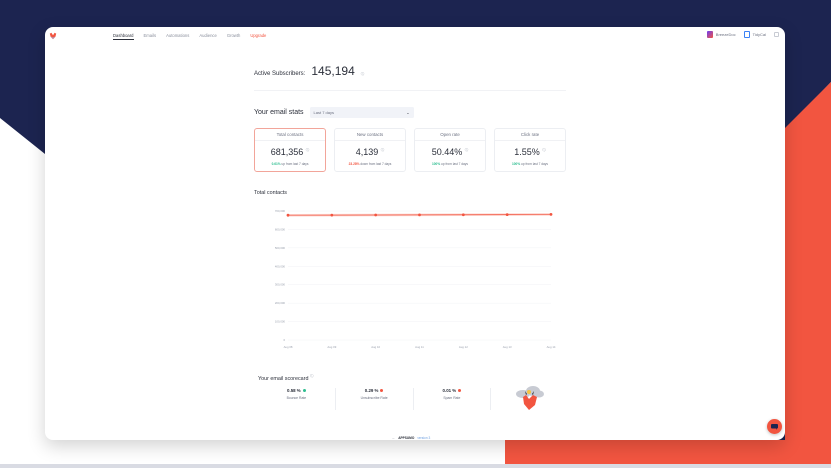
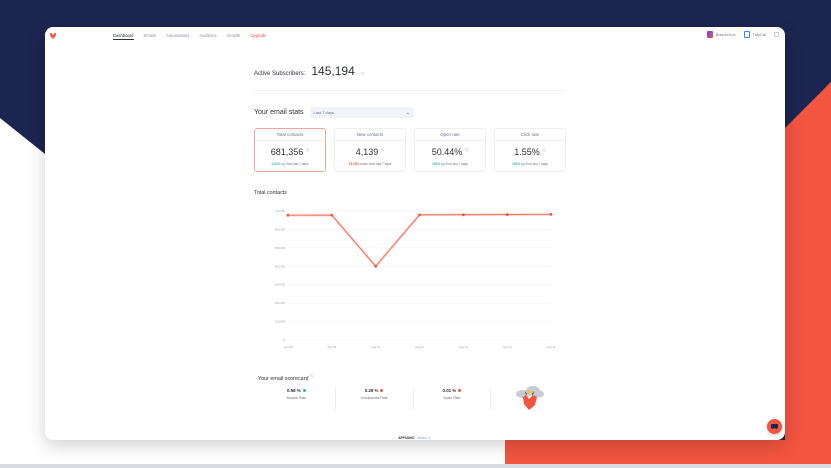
Aug 10: 680000 -> 400000
